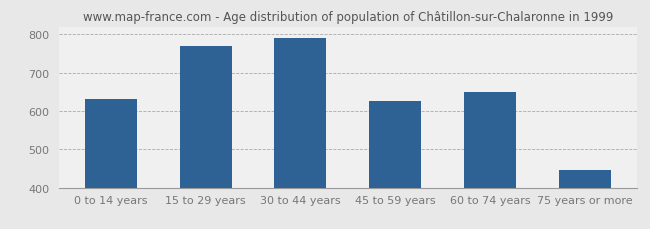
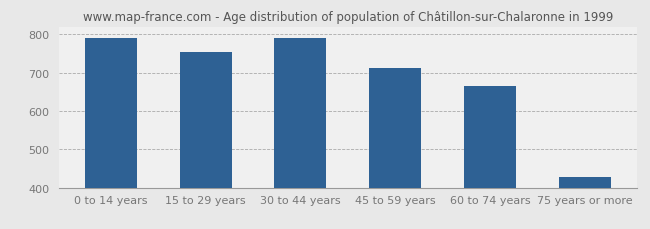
0 to 14 years: 630 -> 790
15 to 29 years: 770 -> 755
45 to 59 years: 625 -> 712
60 to 74 years: 650 -> 665
75 years or more: 445 -> 427
